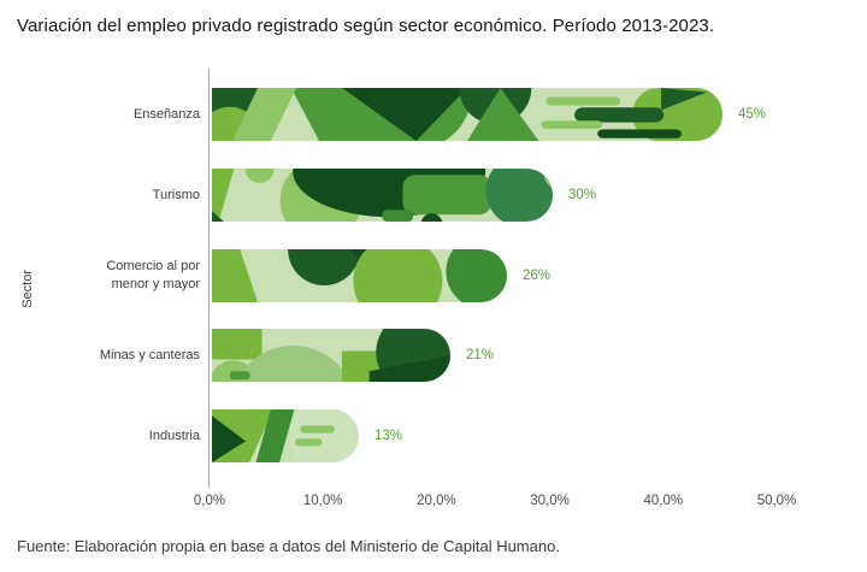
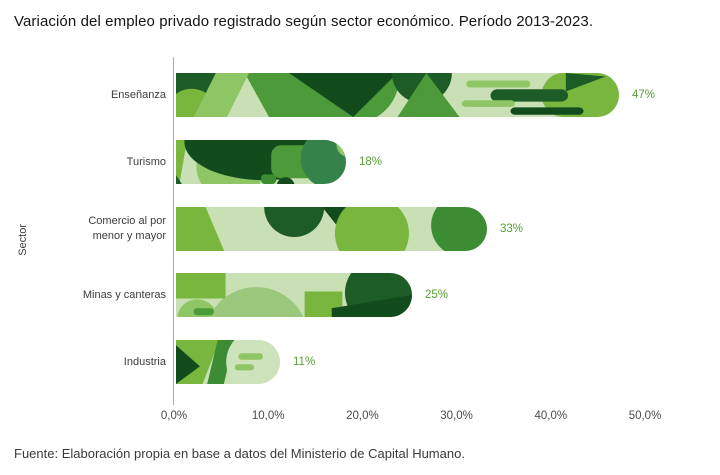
Enseñanza: 45% -> 47%
Turismo: 30% -> 18%
Comercio al por menor y mayor: 26% -> 33%
Minas y canteras: 21% -> 25%
Industria: 13% -> 11%
